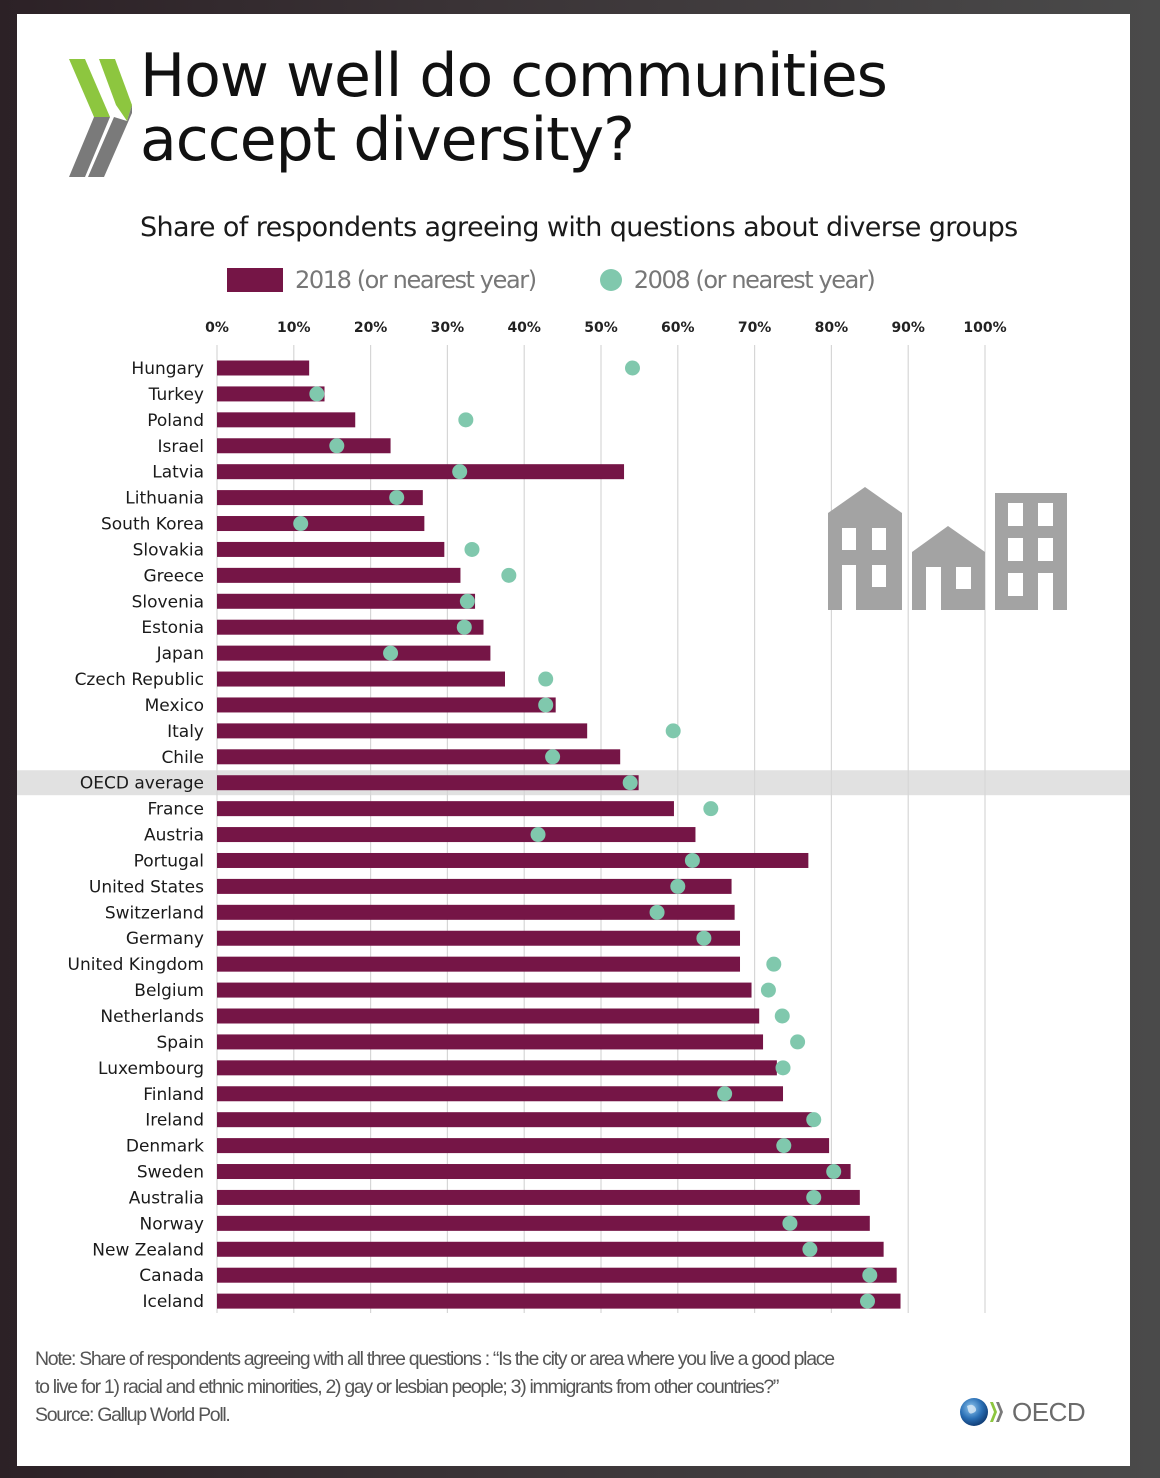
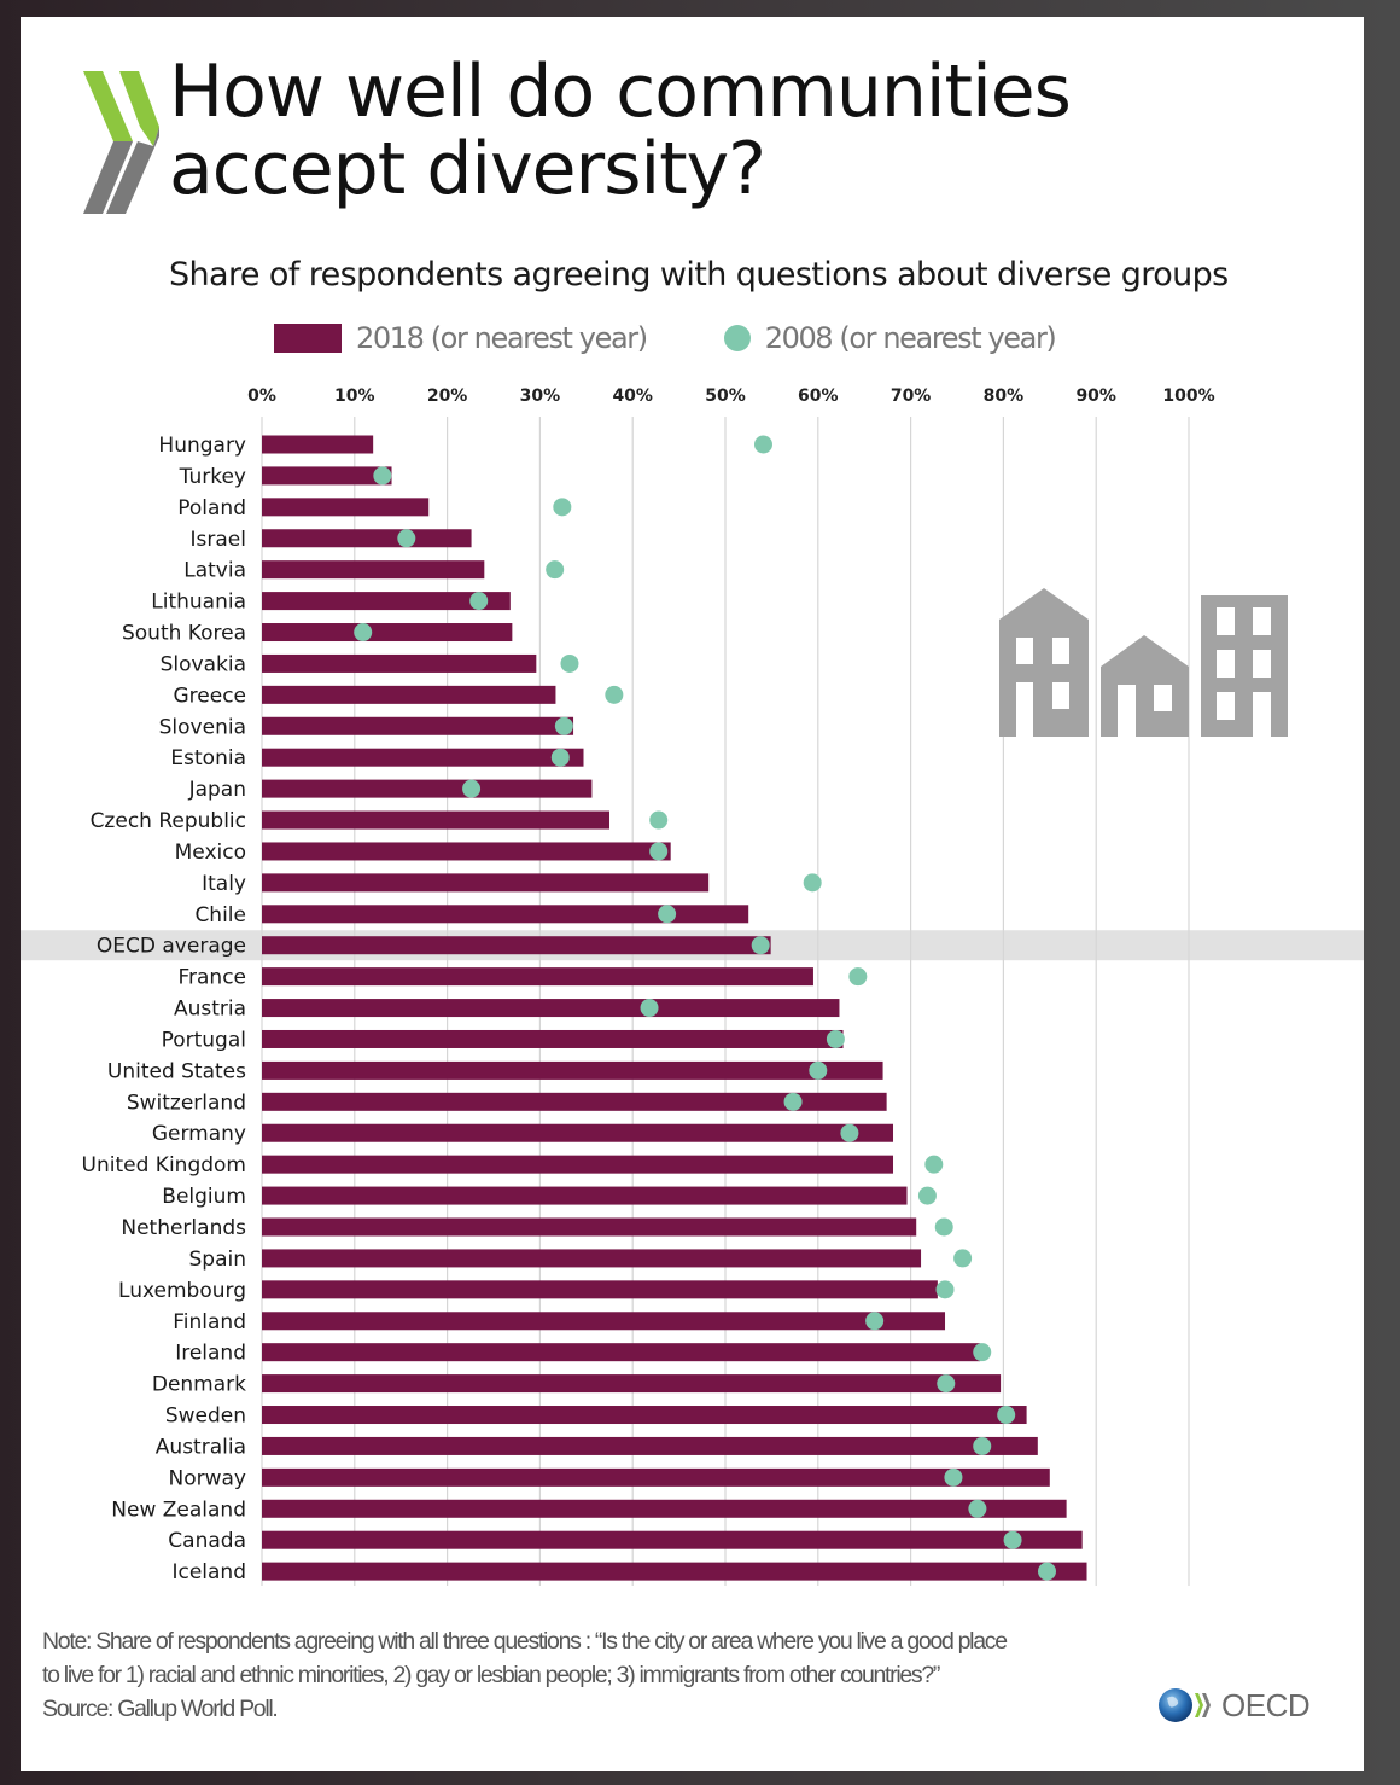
2018 (or nearest year)/Latvia: 53% -> 24%
2018 (or nearest year)/Portugal: 77% -> 63%
2008 (or nearest year)/Canada: 85% -> 81%
